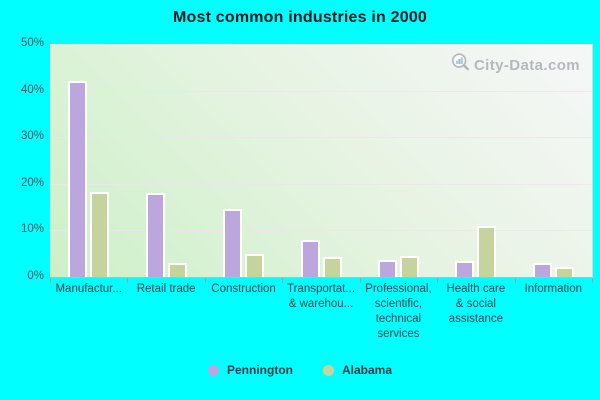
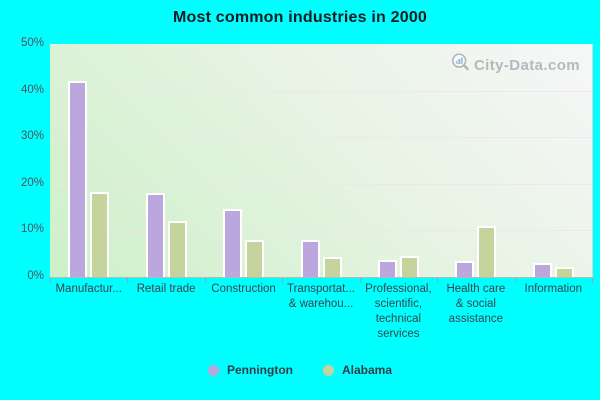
Alabama/Retail trade: 3% -> 12%
Alabama/Construction: 5% -> 8%
